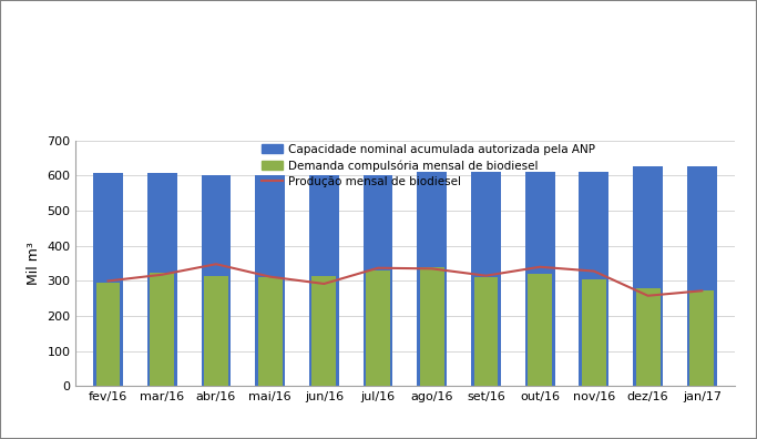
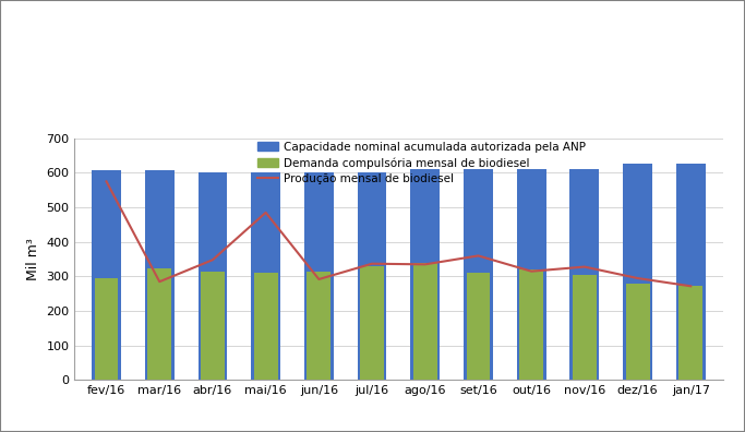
Produção mensal de biodiesel/fev/16: 300 -> 575
Produção mensal de biodiesel/mar/16: 318 -> 285
Produção mensal de biodiesel/mai/16: 312 -> 485
Produção mensal de biodiesel/set/16: 315 -> 360
Produção mensal de biodiesel/out/16: 340 -> 315
Produção mensal de biodiesel/dez/16: 258 -> 295
